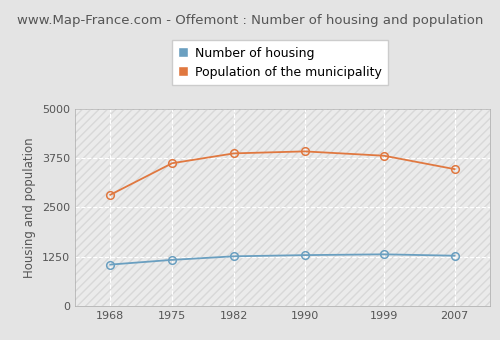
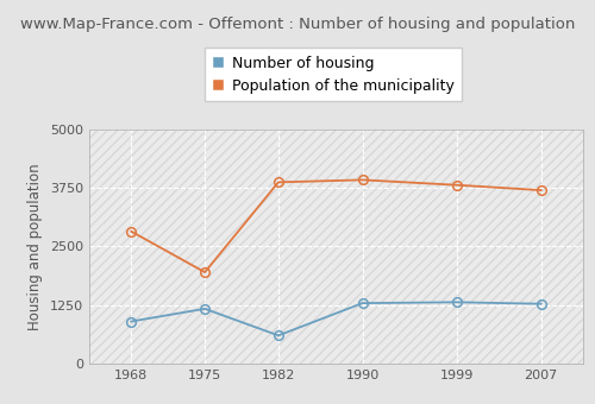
Number of housing/1968: 1050 -> 900
Population of the municipality/1975: 3620 -> 1950
Number of housing/1982: 1260 -> 600
Population of the municipality/2007: 3470 -> 3700
